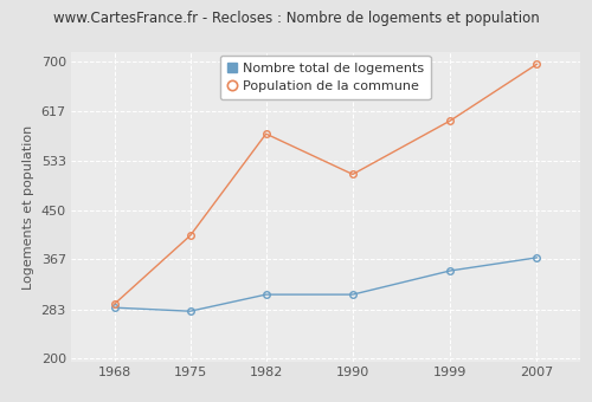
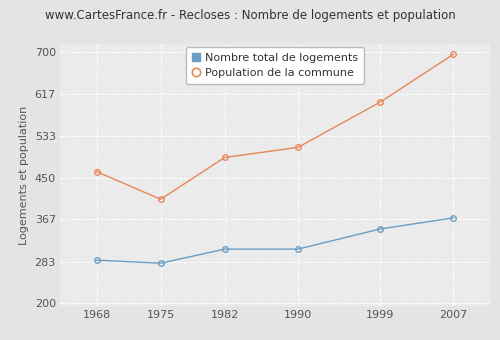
Population de la commune/1968: 292 -> 462
Population de la commune/1982: 578 -> 490
